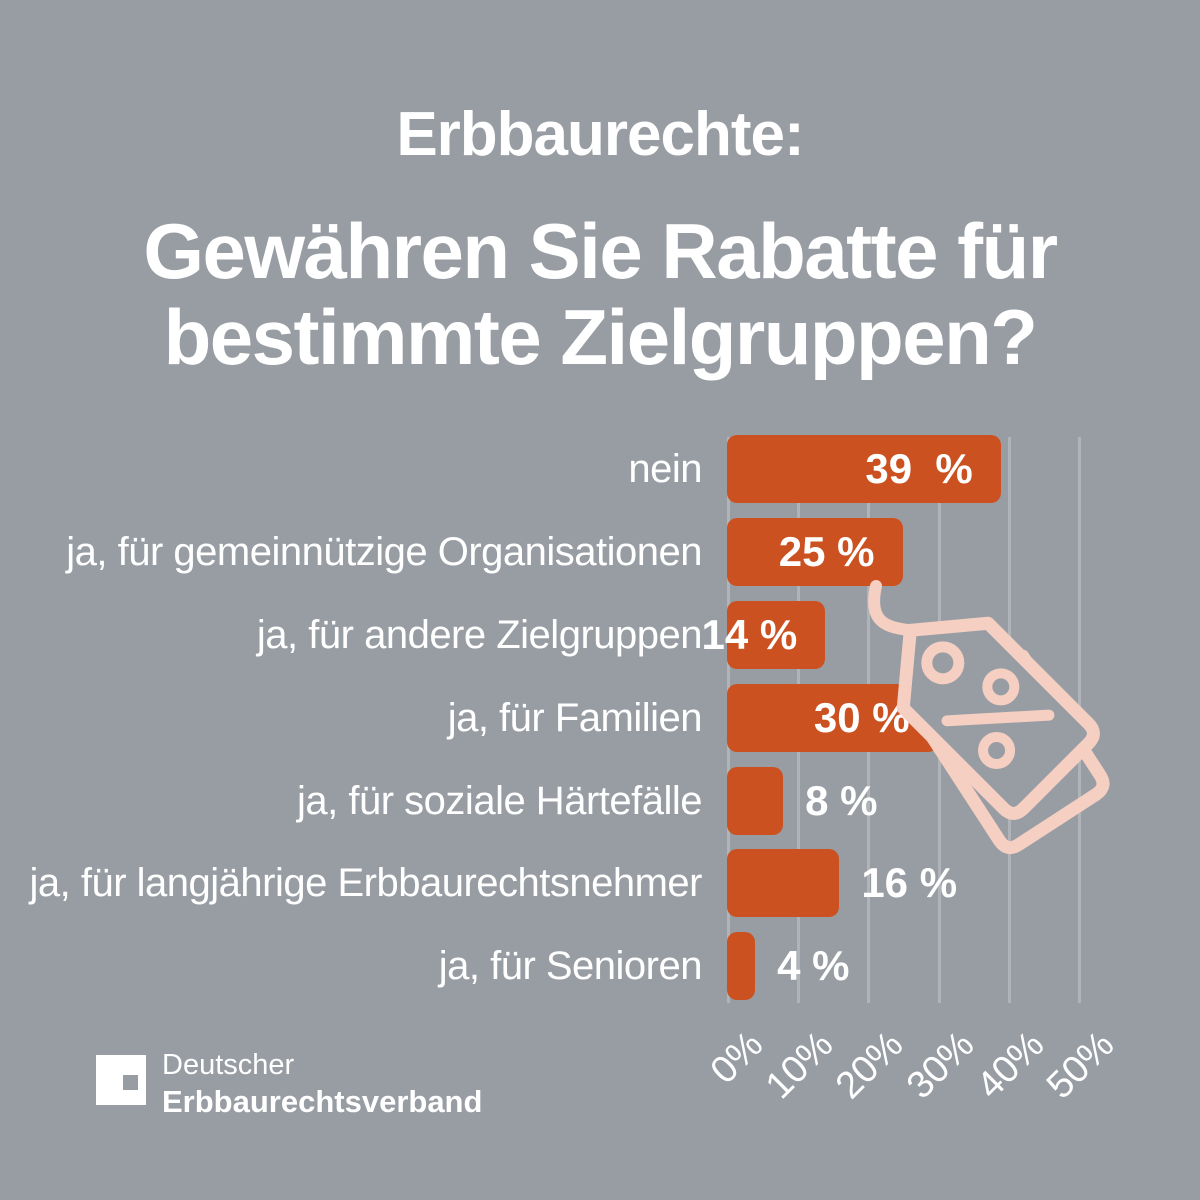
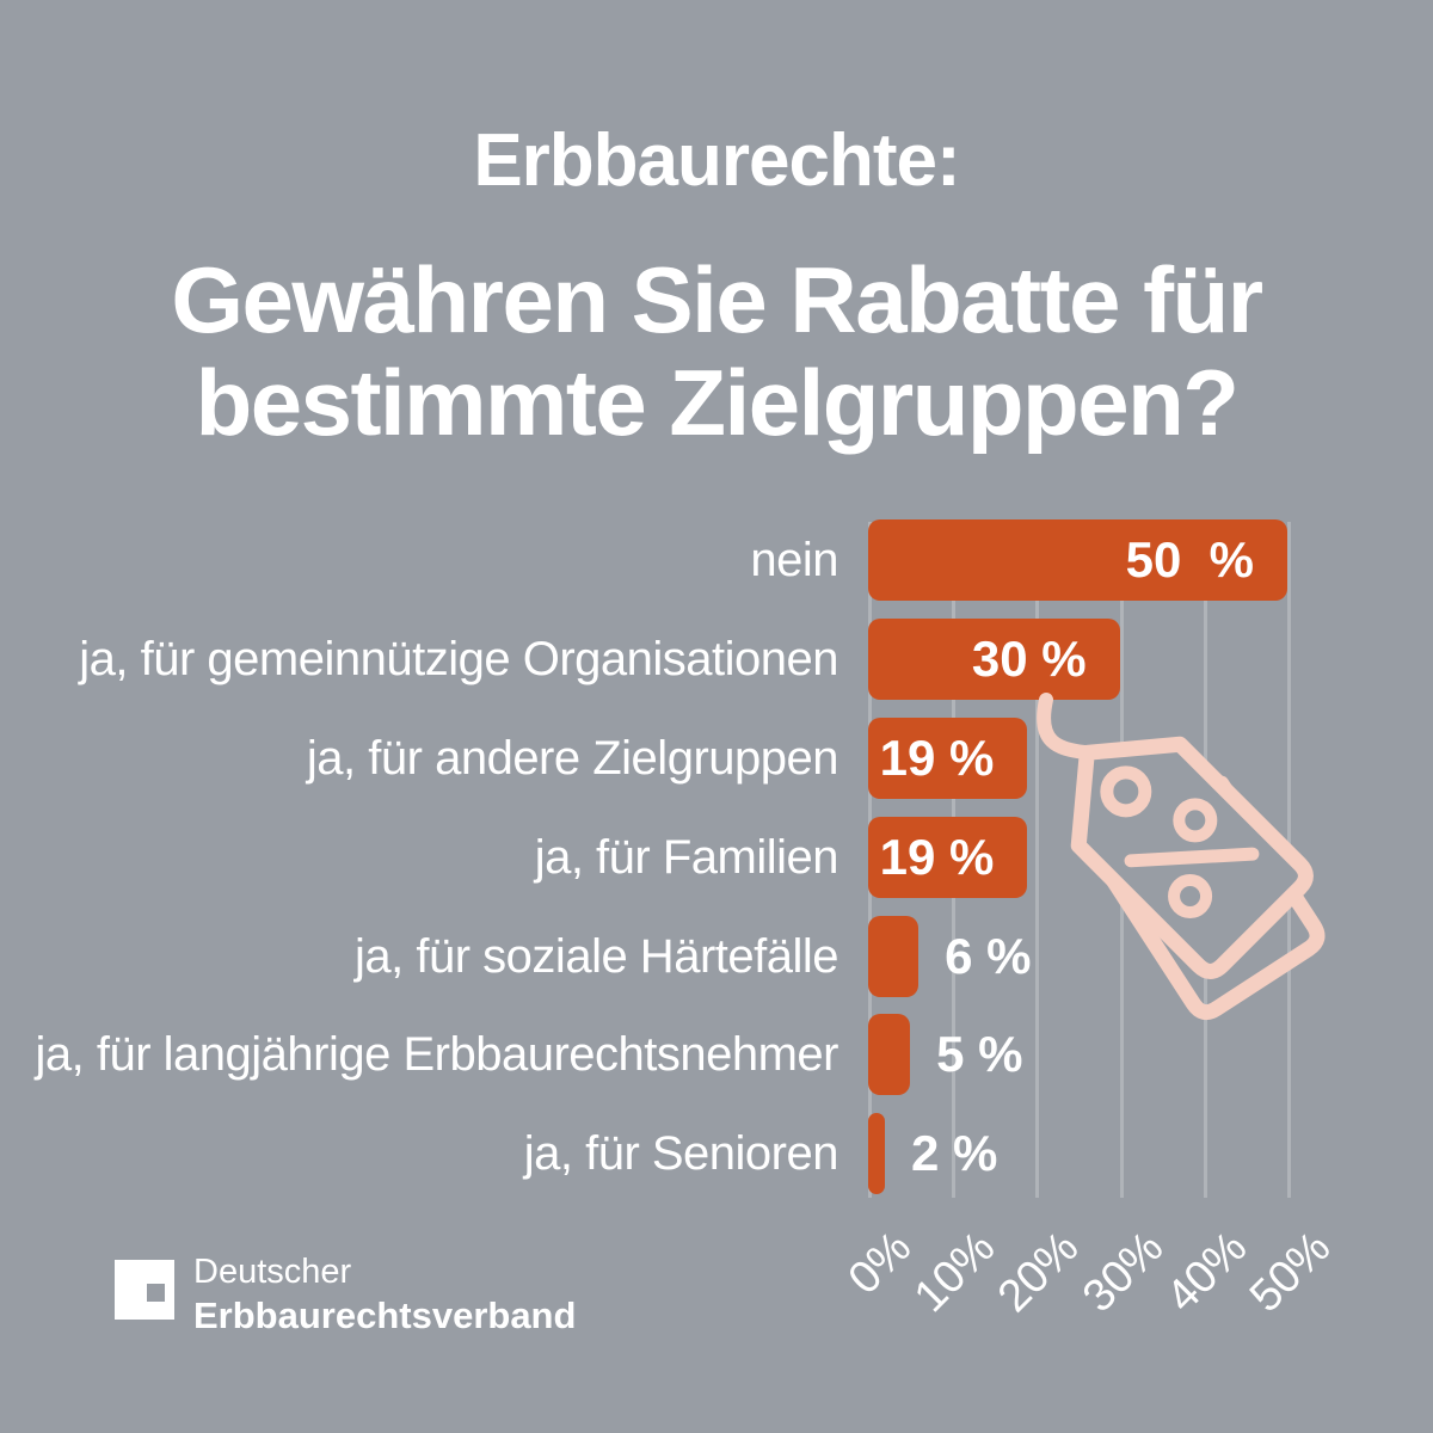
nein: 39 -> 50
ja, für gemeinnützige Organisationen: 25 -> 30
ja, für andere Zielgruppen: 14 -> 19
ja, für Familien: 30 -> 19
ja, für soziale Härtefälle: 8 -> 6
ja, für langjährige Erbbaurechtsnehmer: 16 -> 5
ja, für Senioren: 4 -> 2
